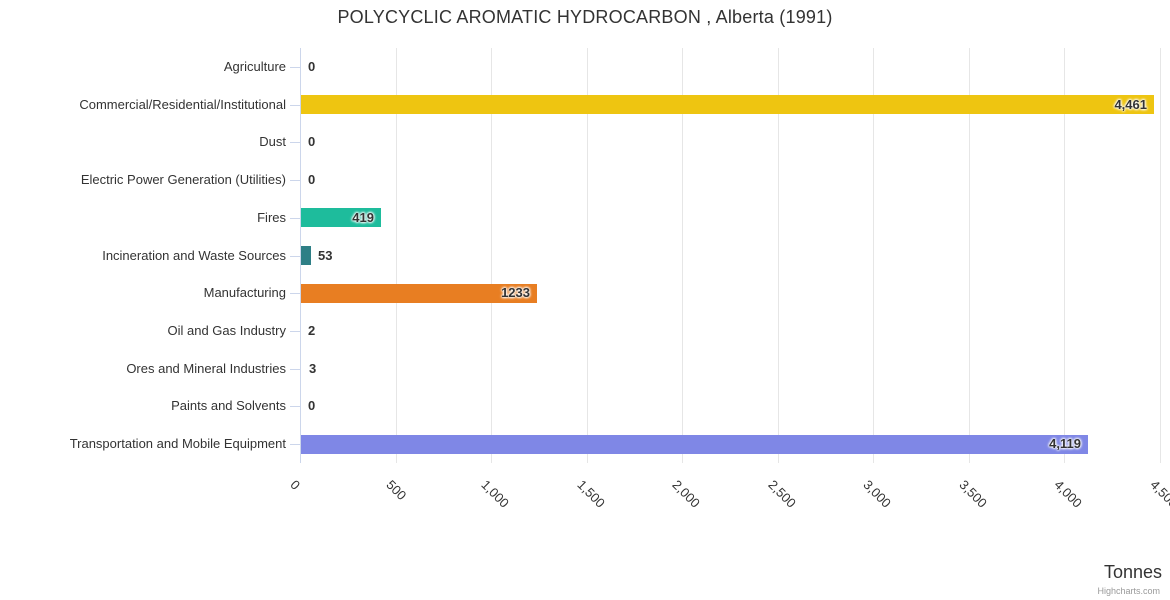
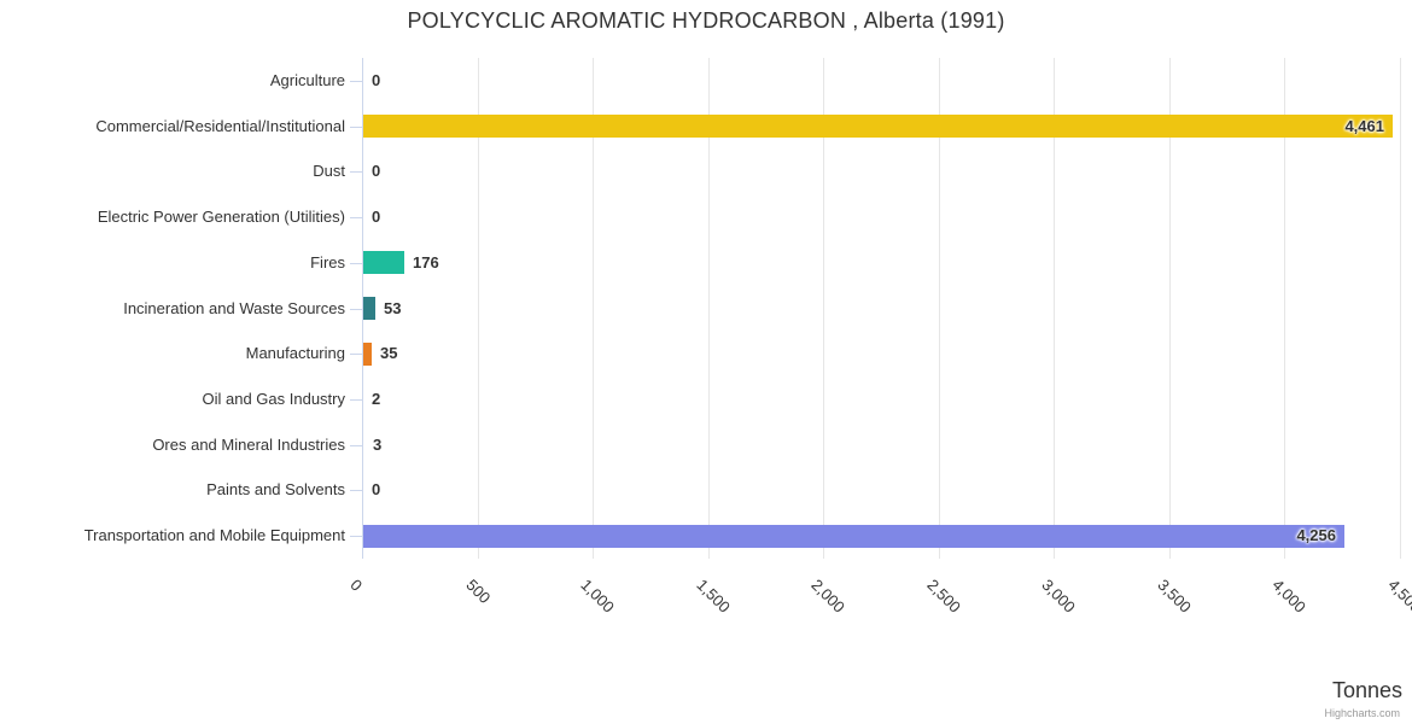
Fires: 419 -> 176
Manufacturing: 1233 -> 35
Transportation and Mobile Equipment: 4,119 -> 4,256
